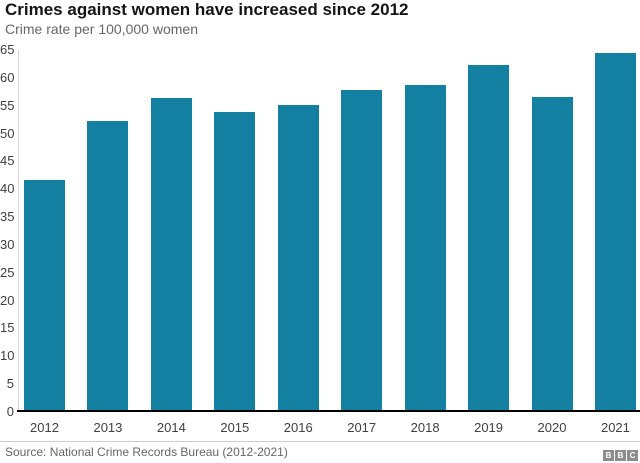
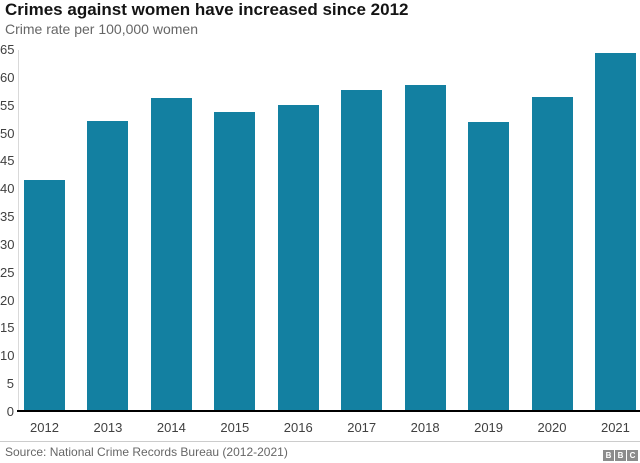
2019: 62 -> 52
